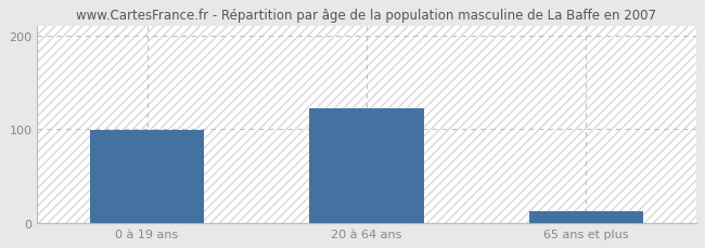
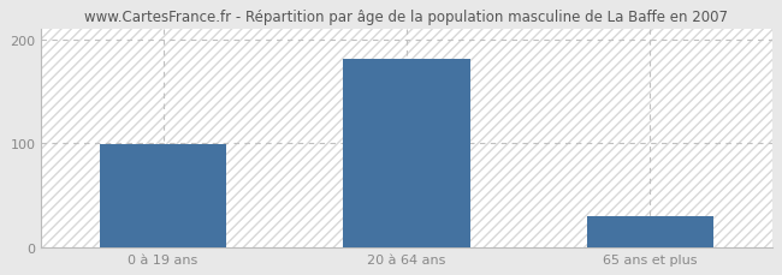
20 à 64 ans: 122 -> 181
65 ans et plus: 12 -> 30
